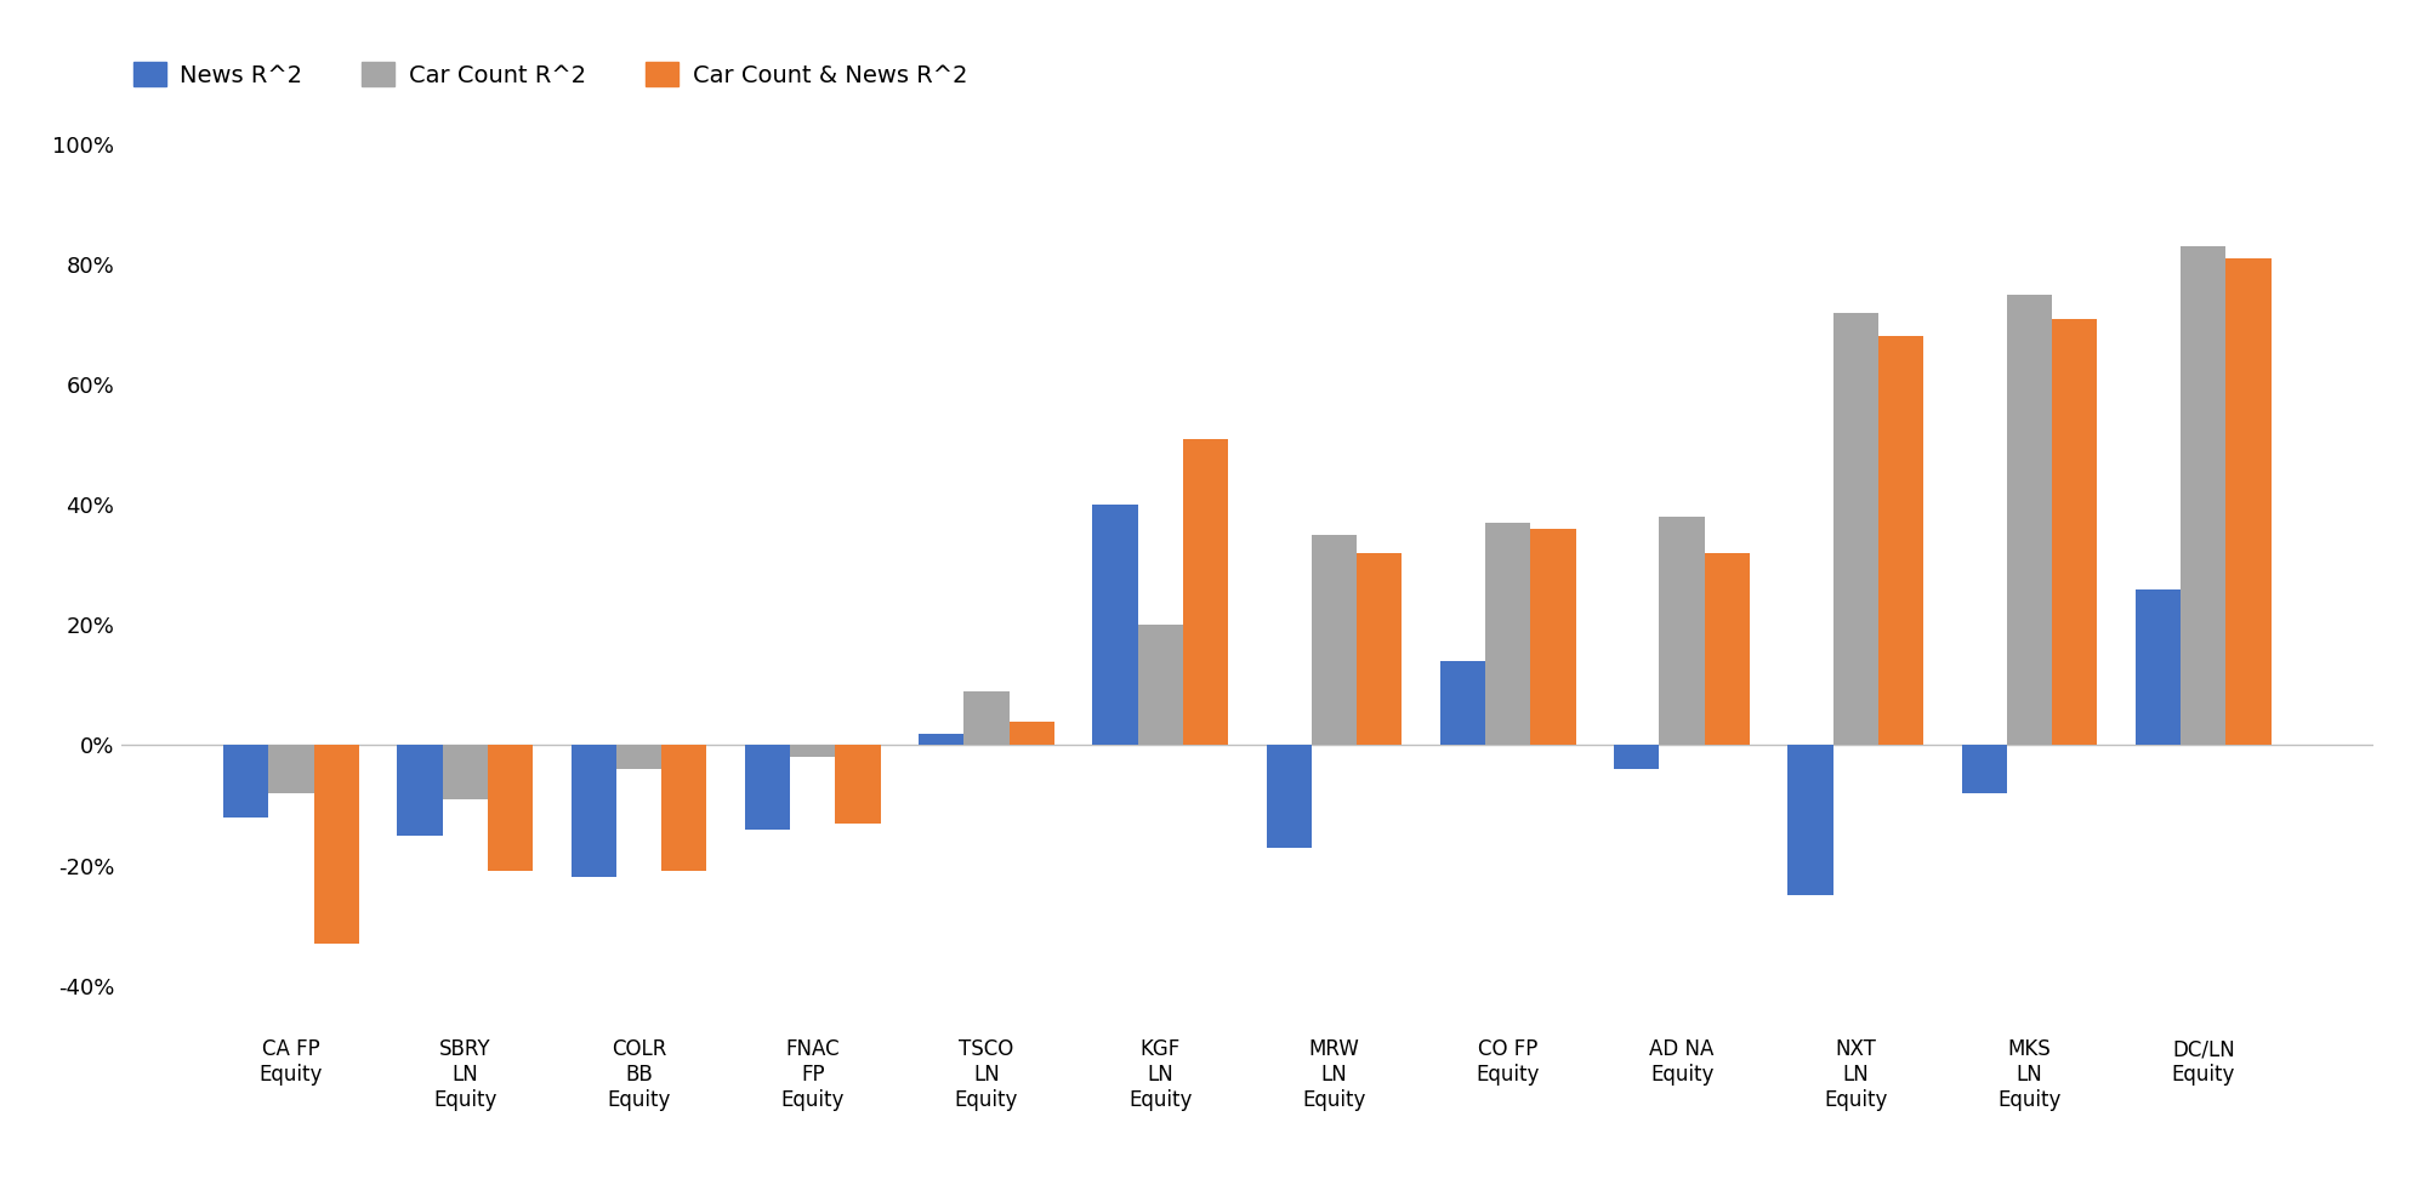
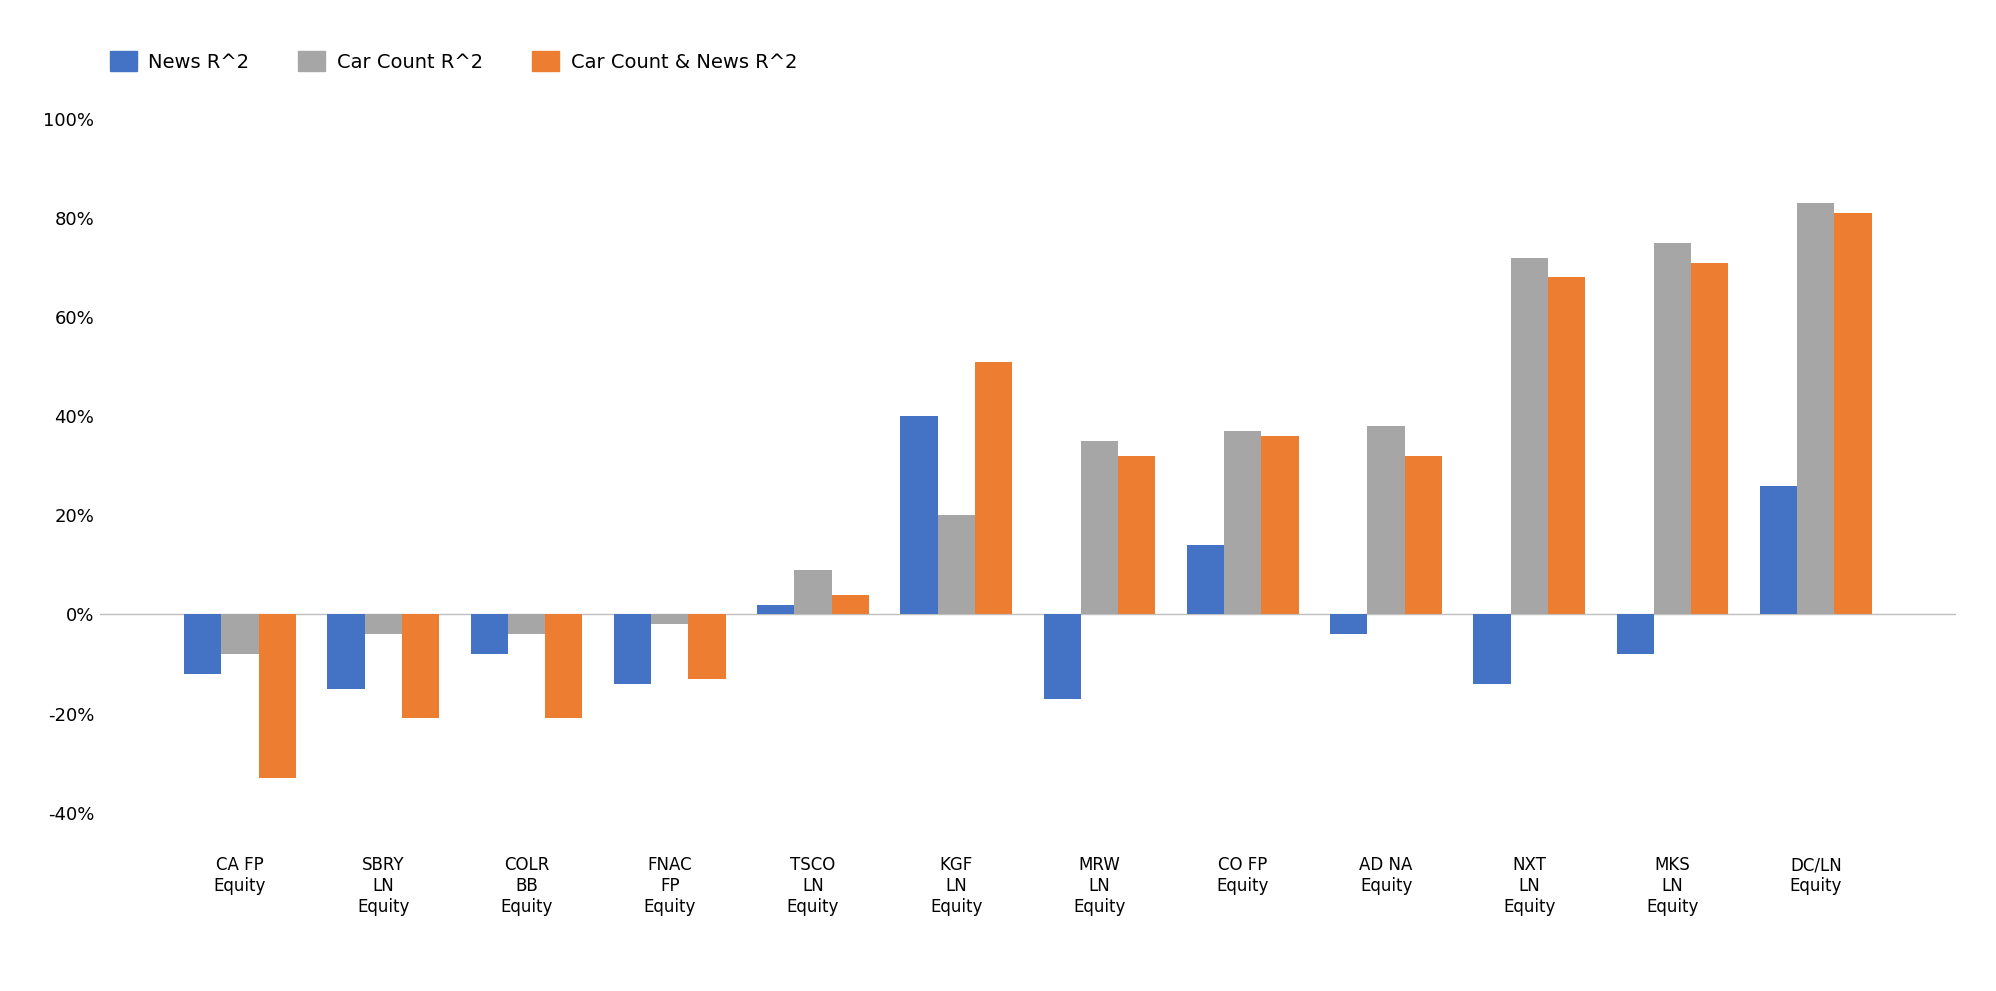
Car Count R^2/SBRY LN Equity: -9% -> -4%
News R^2/COLR BB Equity: -22% -> -8%
News R^2/NXT LN Equity: -25% -> -14%
